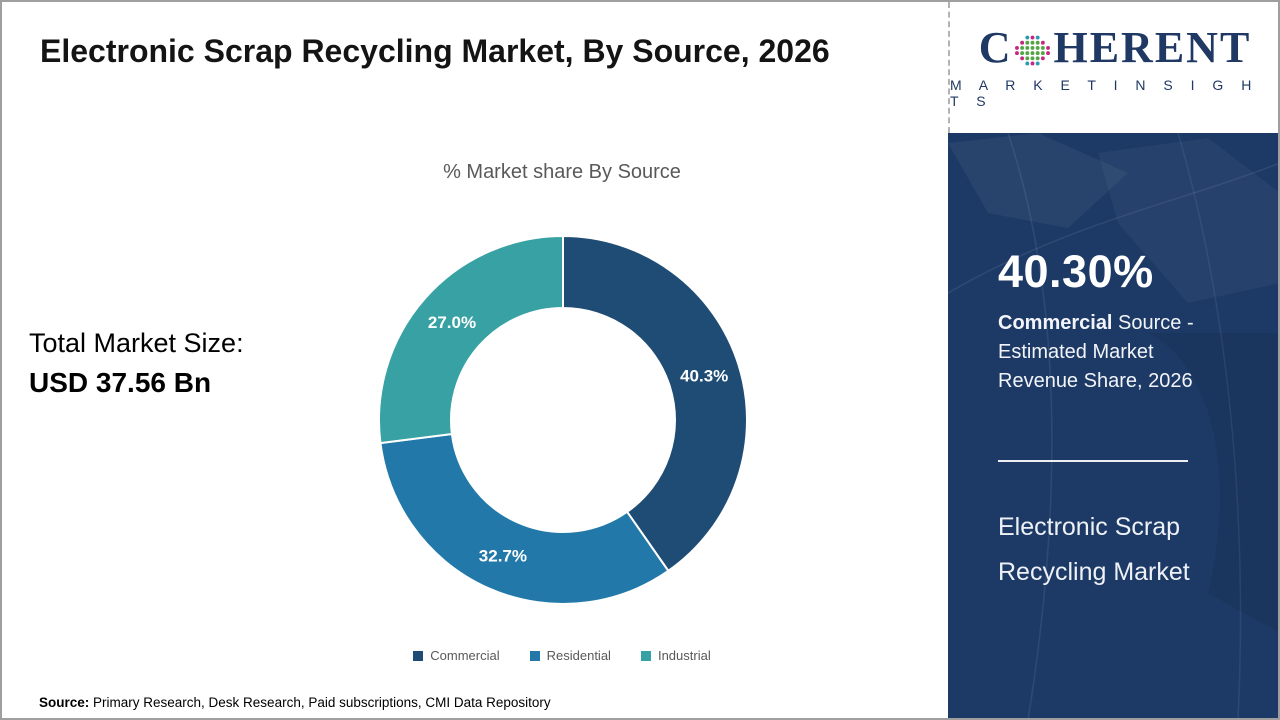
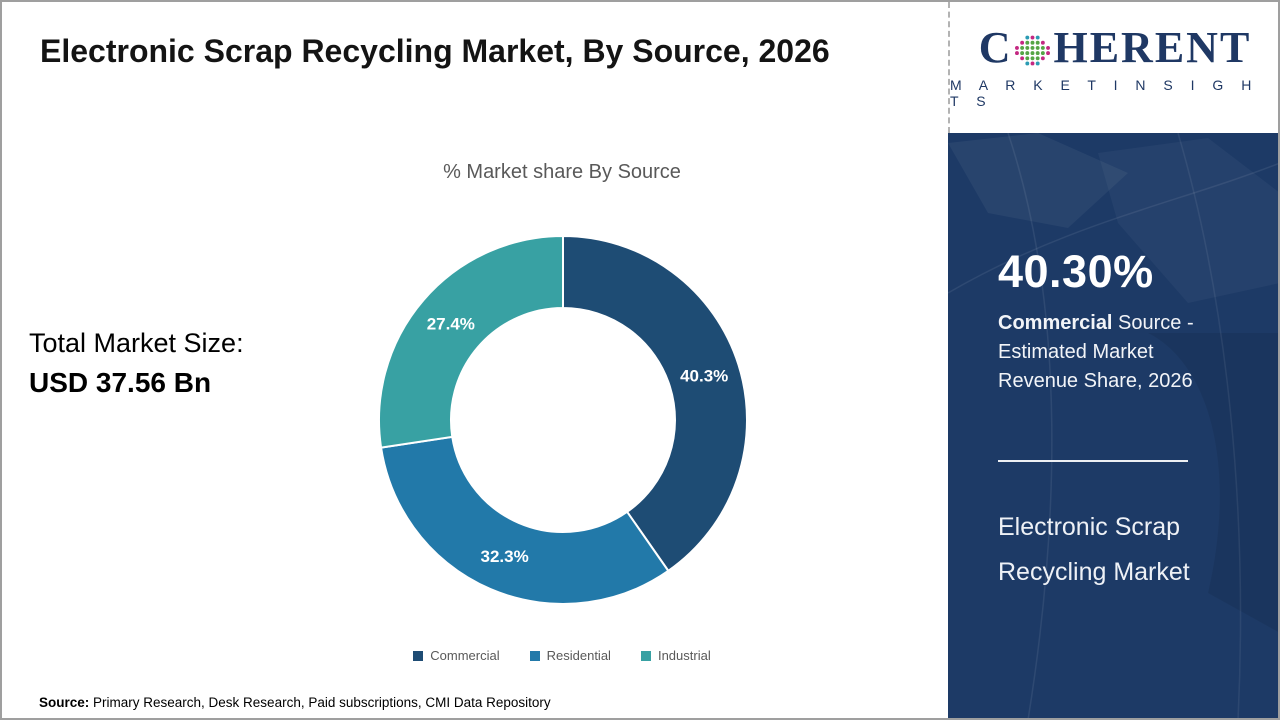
Residential: 32.7% -> 32.3%
Industrial: 27.0% -> 27.4%
